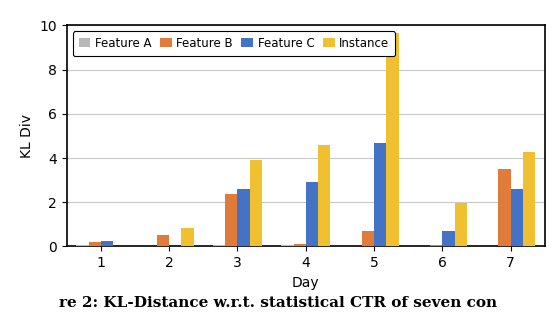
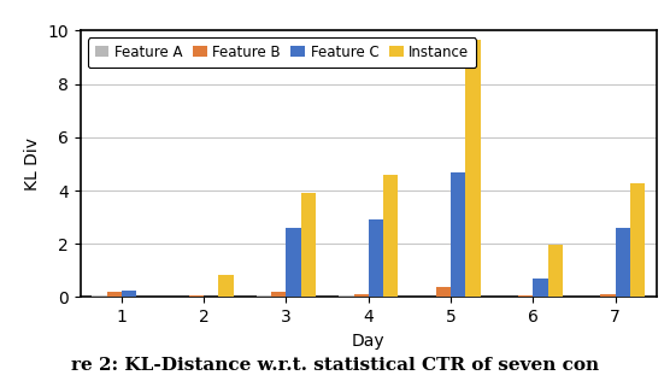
Feature B/2: 0.50 -> 0.05
Feature B/3: 2.35 -> 0.22
Feature B/5: 0.70 -> 0.38
Feature B/7: 3.50 -> 0.12
